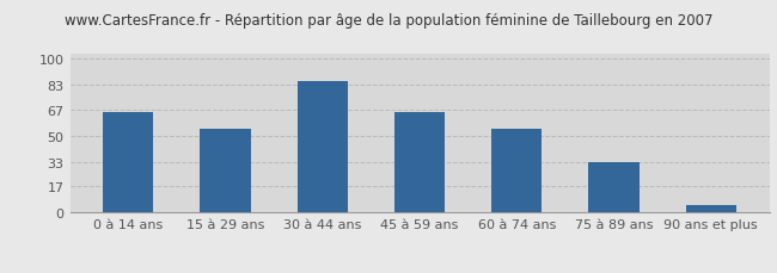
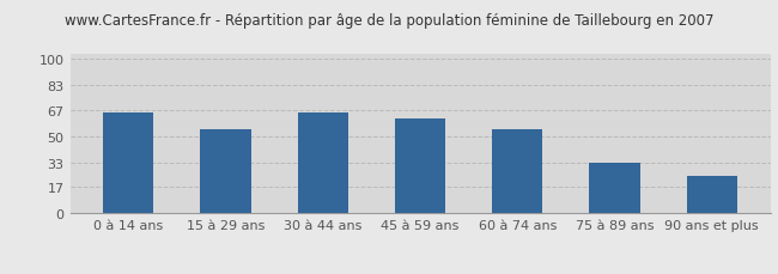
30 à 44 ans: 85 -> 65
45 à 59 ans: 65 -> 61
90 ans et plus: 5 -> 24
